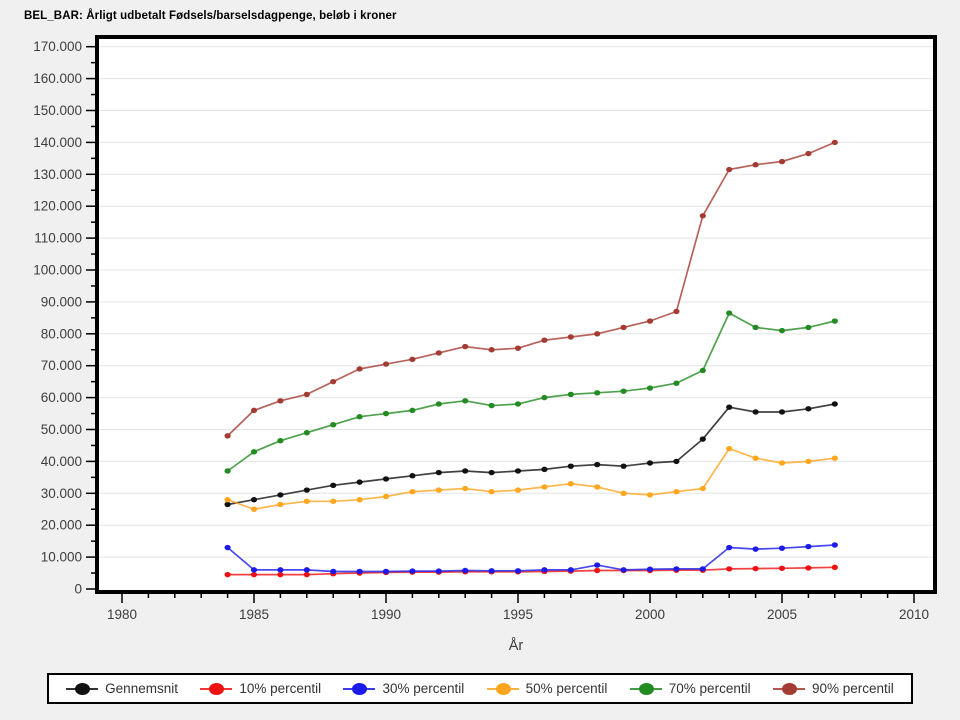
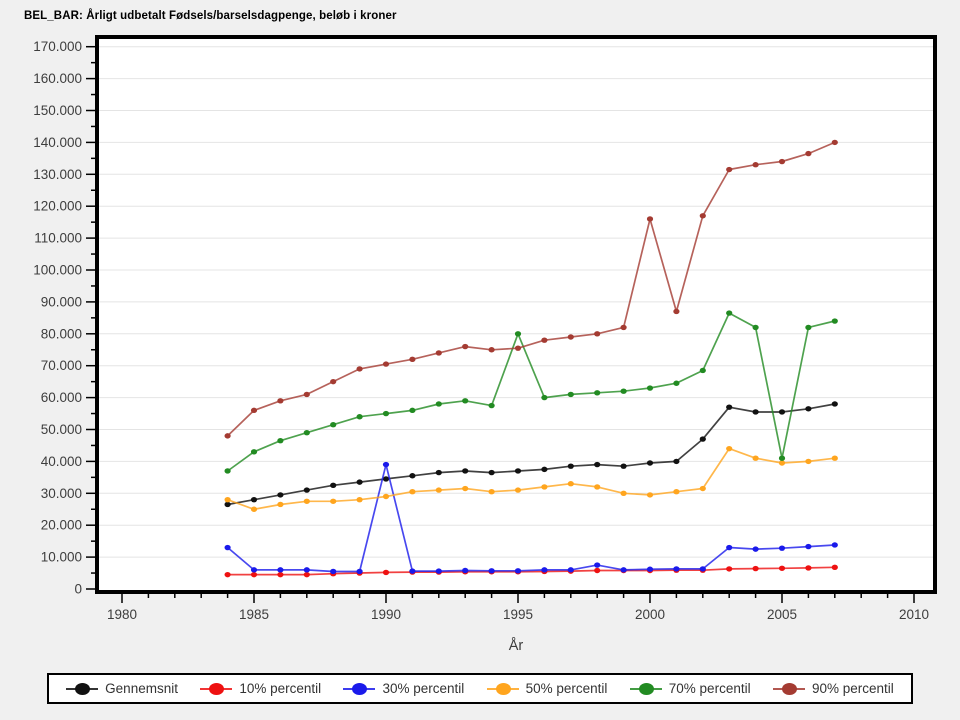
30% percentil/1990: 6000 -> 39000
70% percentil/1995: 58000 -> 80000
90% percentil/2000: 84000 -> 116000
70% percentil/2005: 81000 -> 41000
